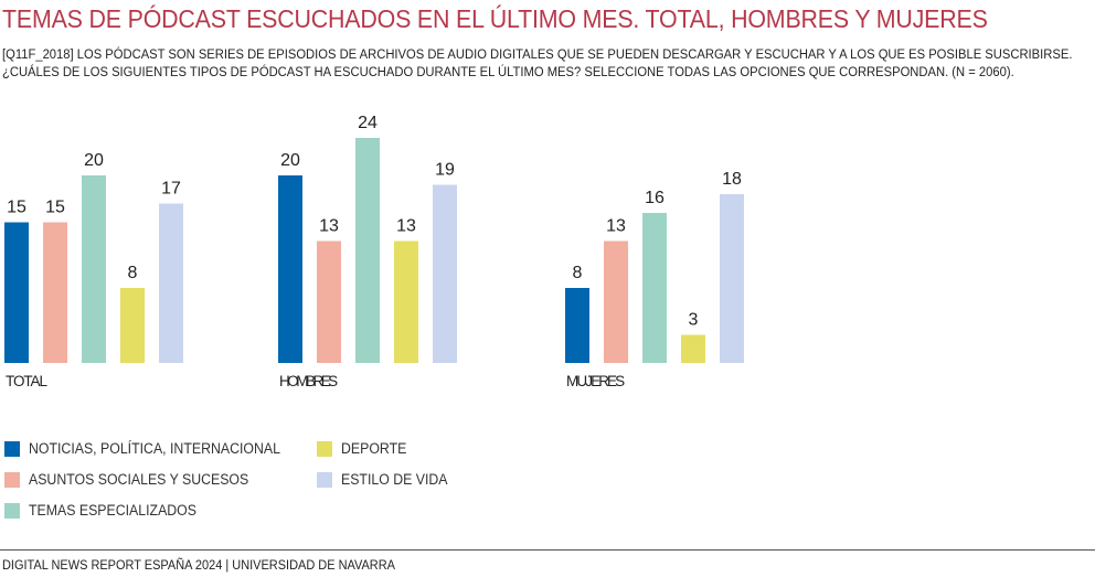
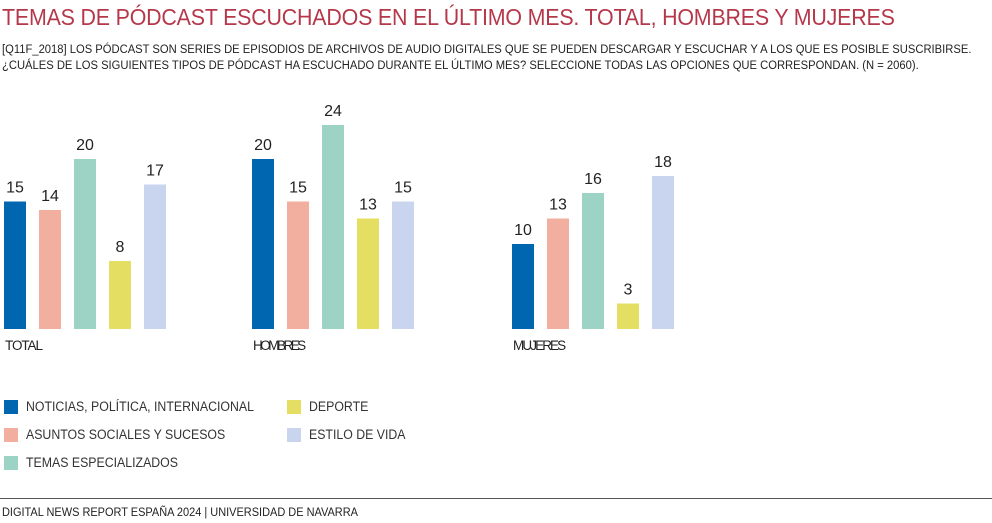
ASUNTOS SOCIALES Y SUCESOS/TOTAL: 15 -> 14
ASUNTOS SOCIALES Y SUCESOS/HOMBRES: 13 -> 15
ESTILO DE VIDA/HOMBRES: 19 -> 15
NOTICIAS, POLÍTICA, INTERNACIONAL/MUJERES: 8 -> 10
